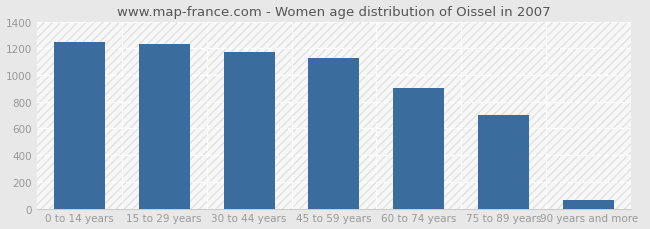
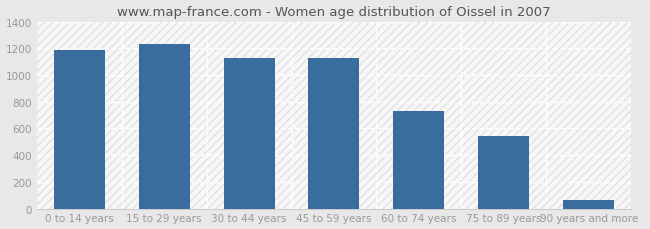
0 to 14 years: 1250 -> 1190
30 to 44 years: 1170 -> 1120
60 to 74 years: 900 -> 730
75 to 89 years: 700 -> 540
